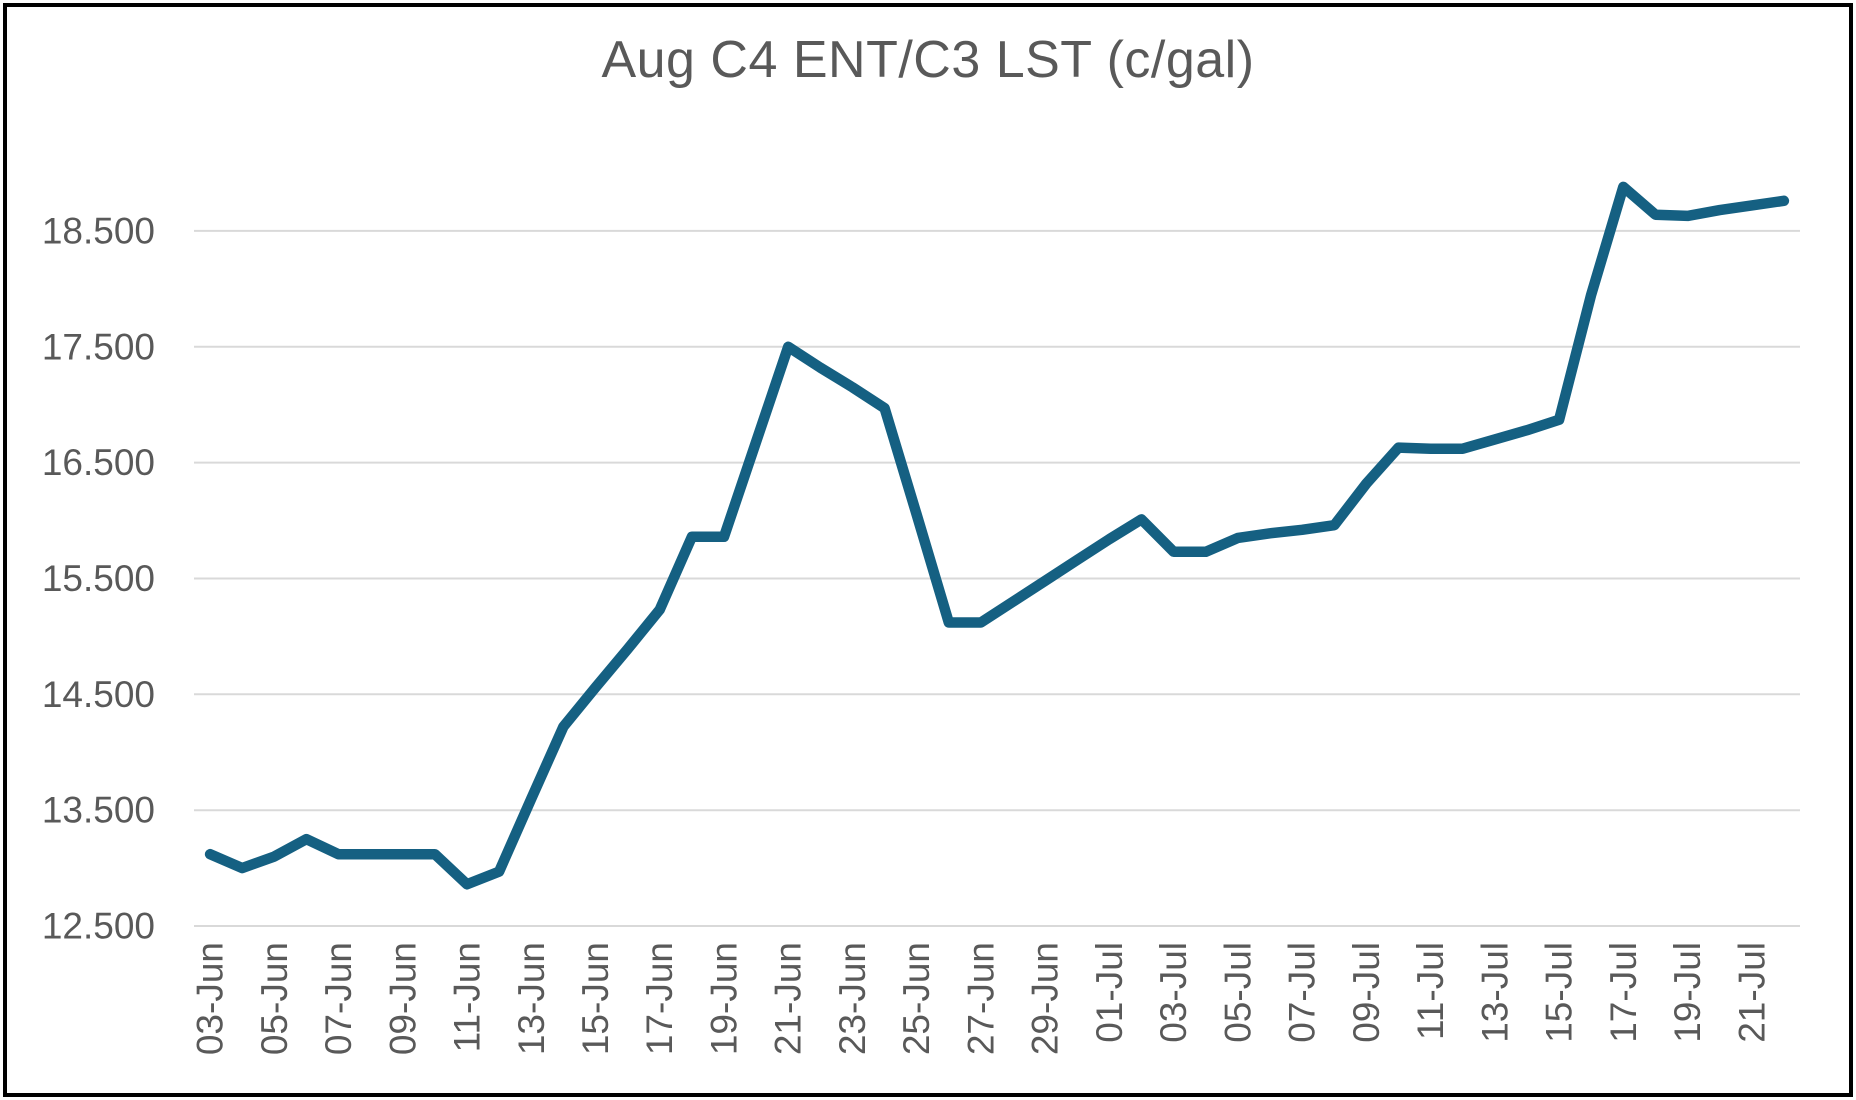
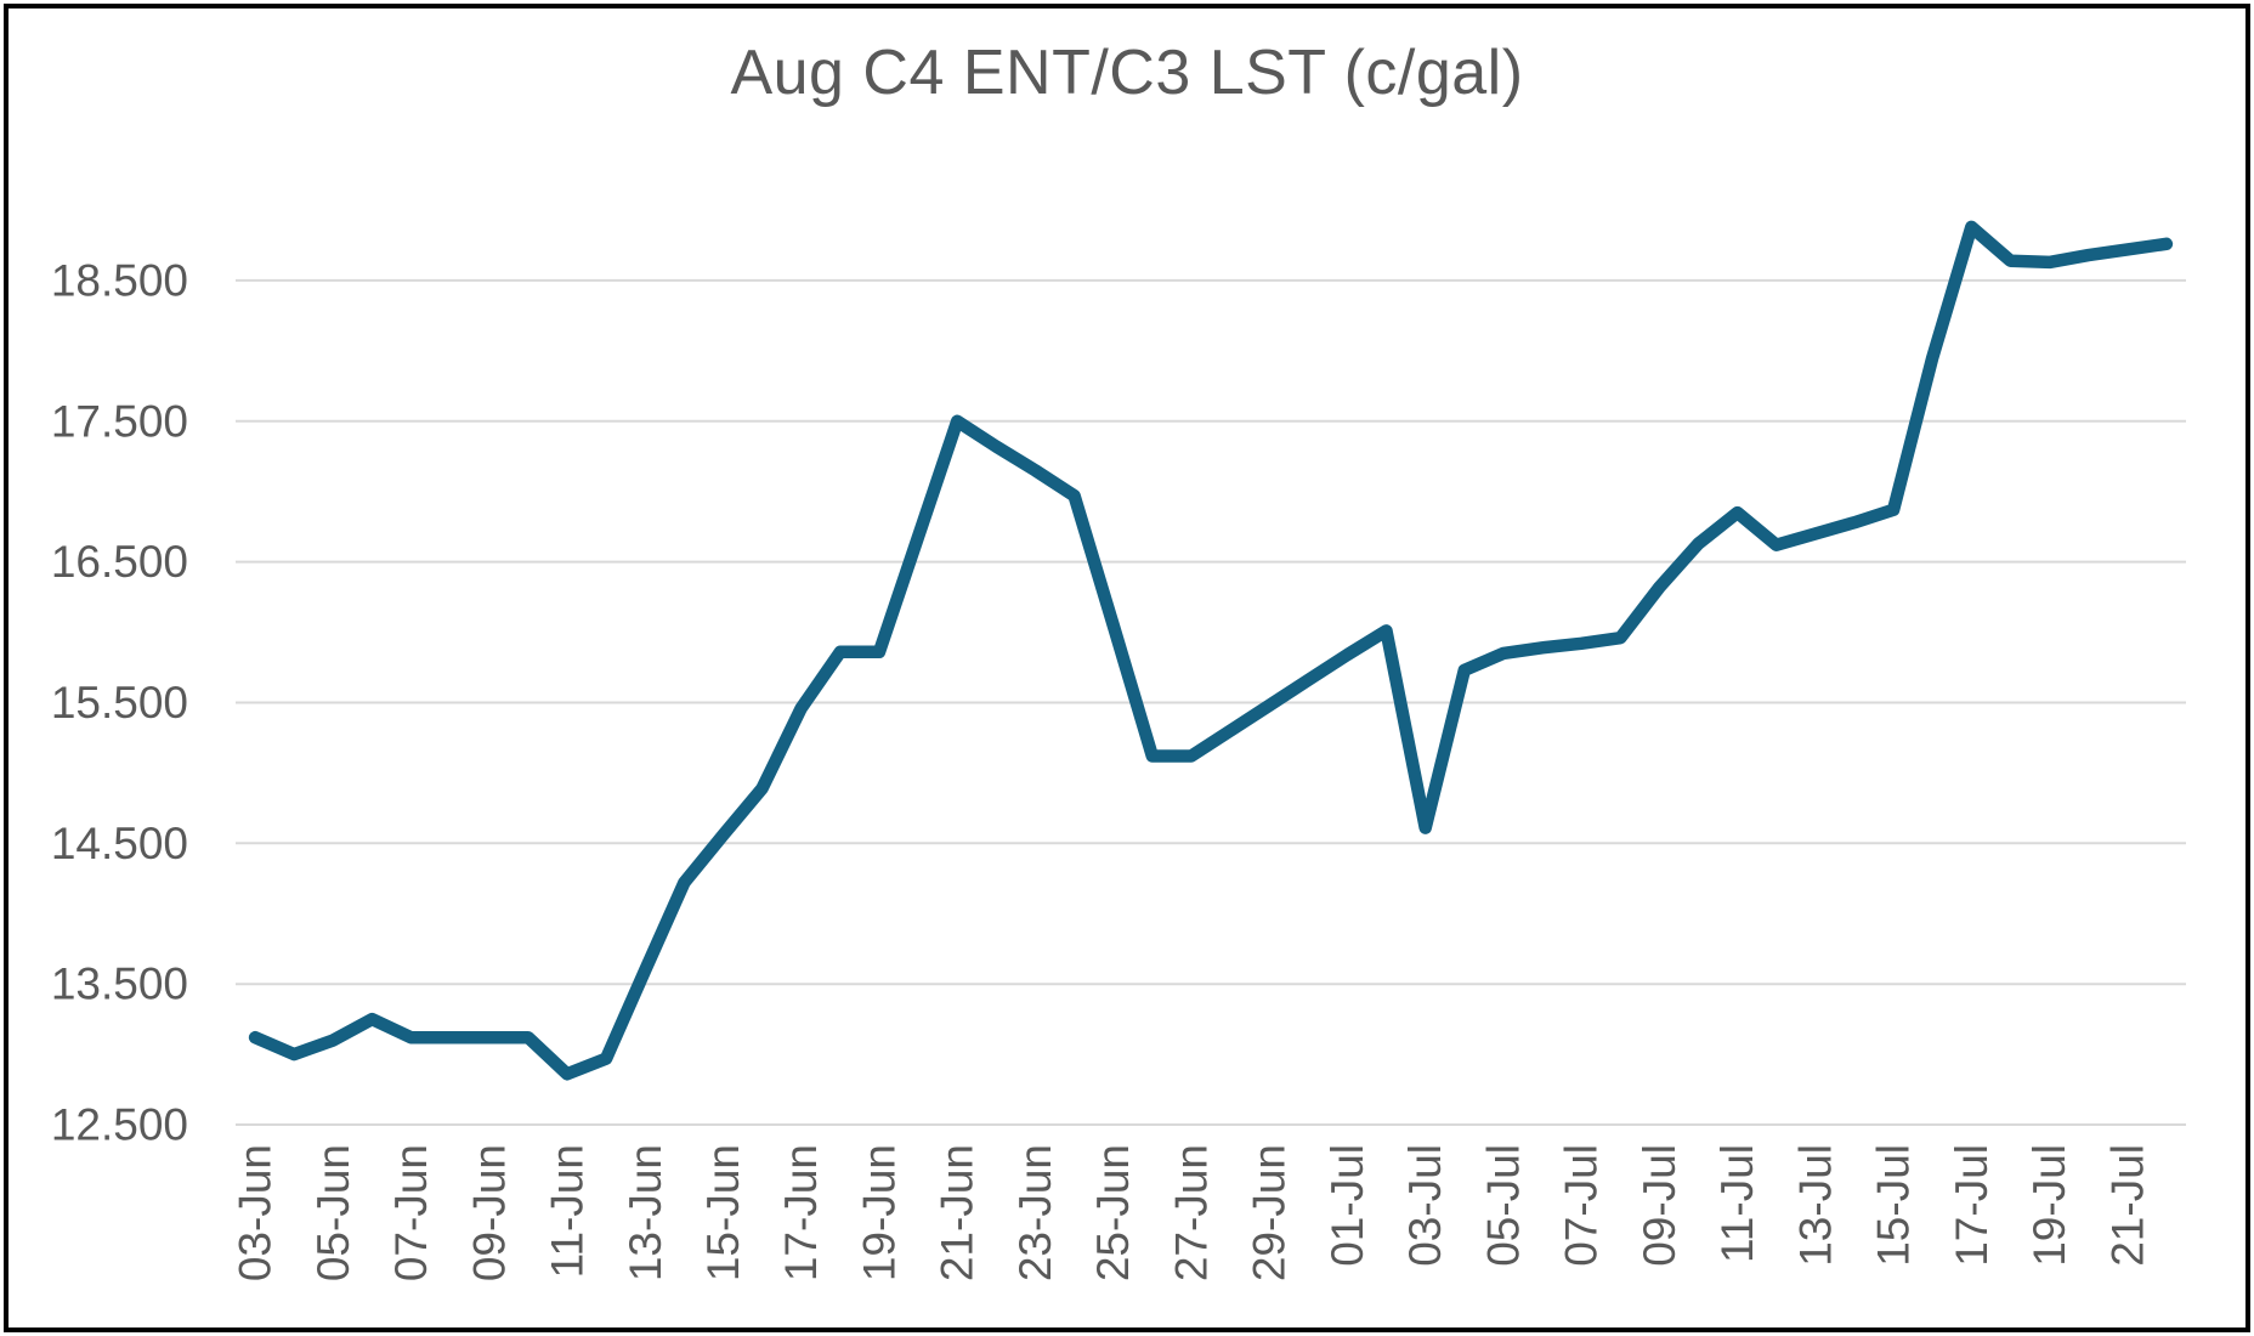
17-Jun: 15.23 -> 15.46
03-Jul: 15.73 -> 14.61
11-Jul: 16.62 -> 16.85
